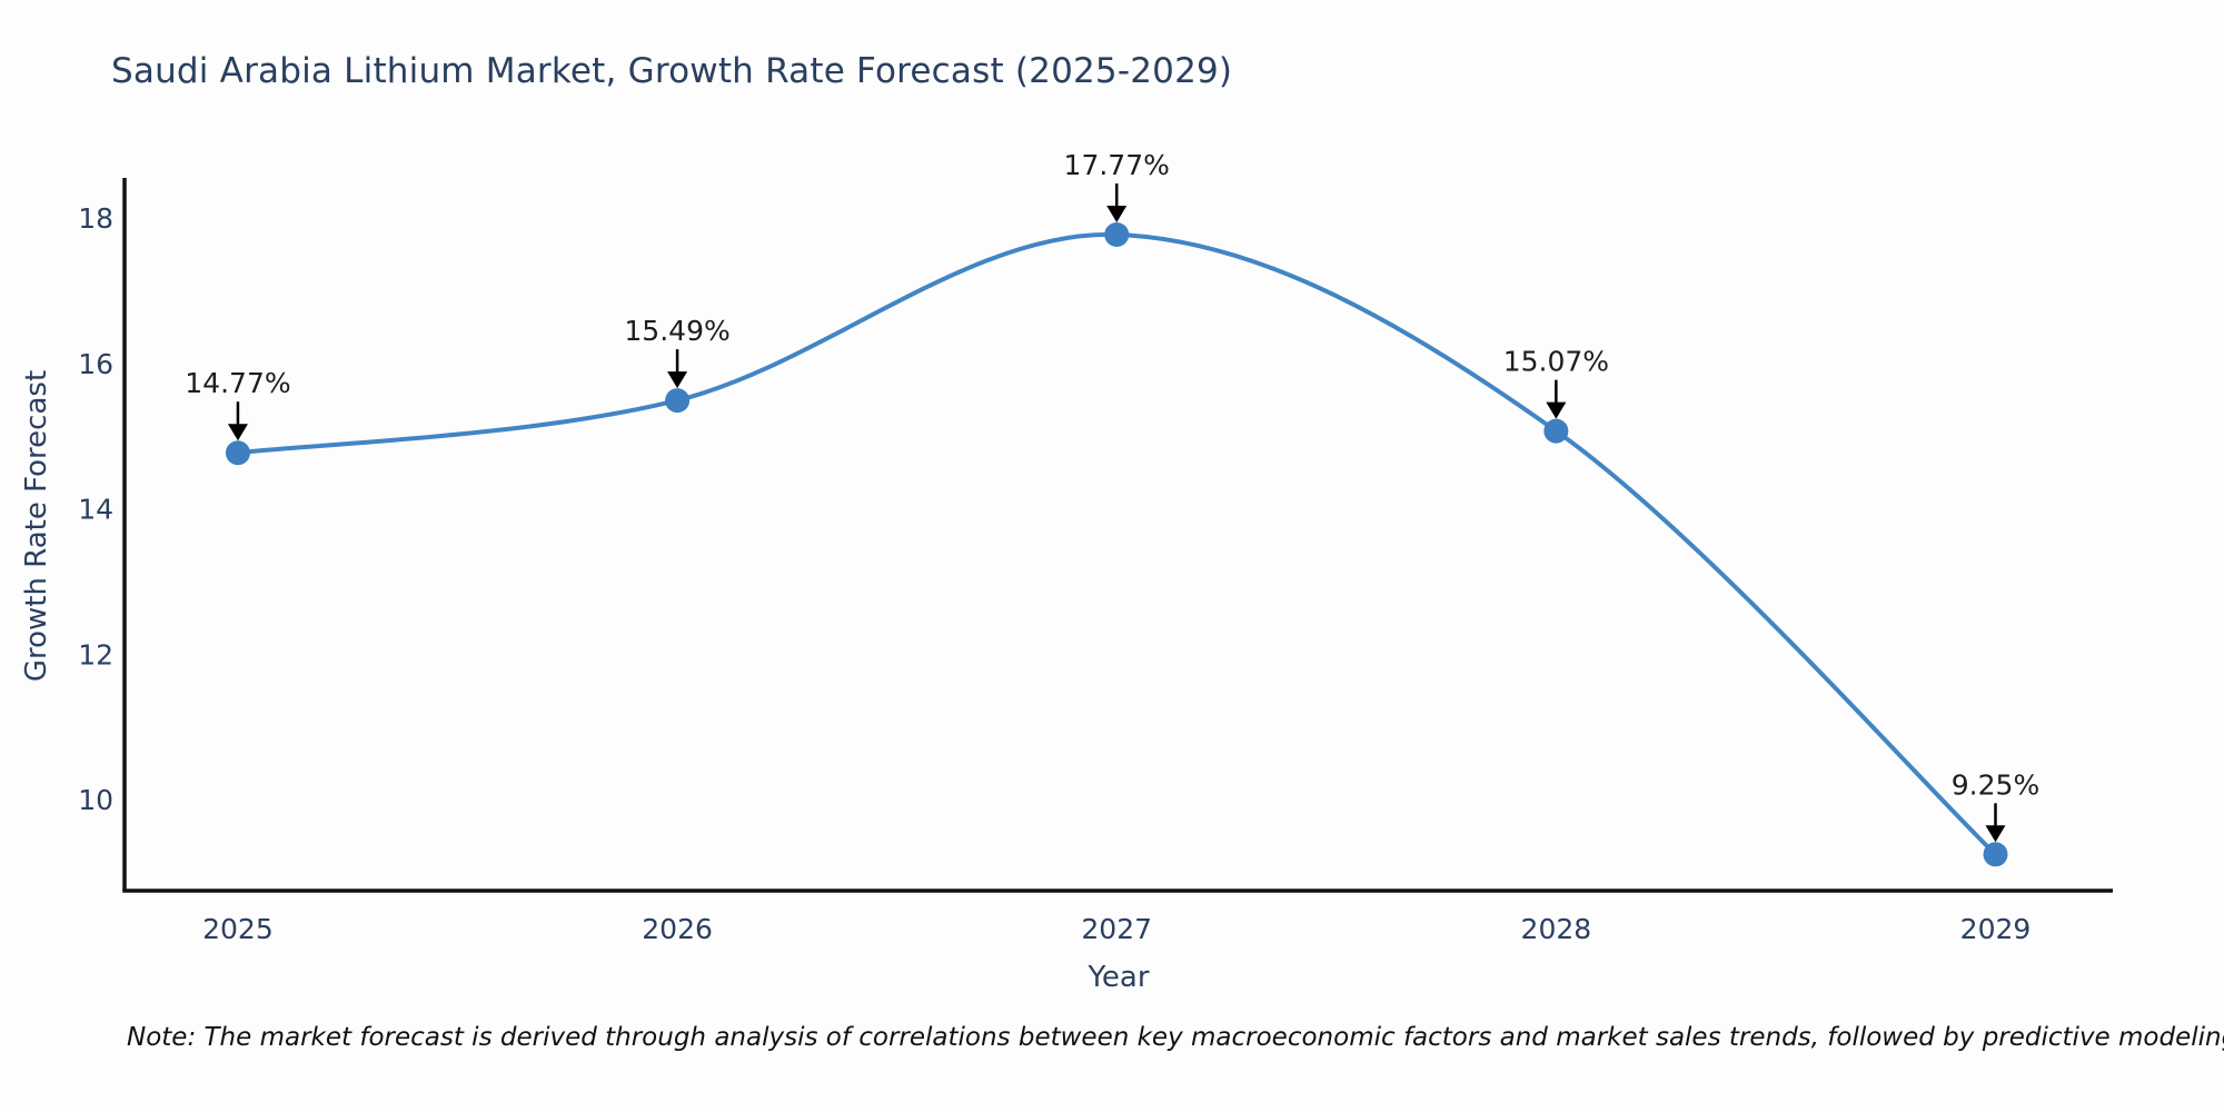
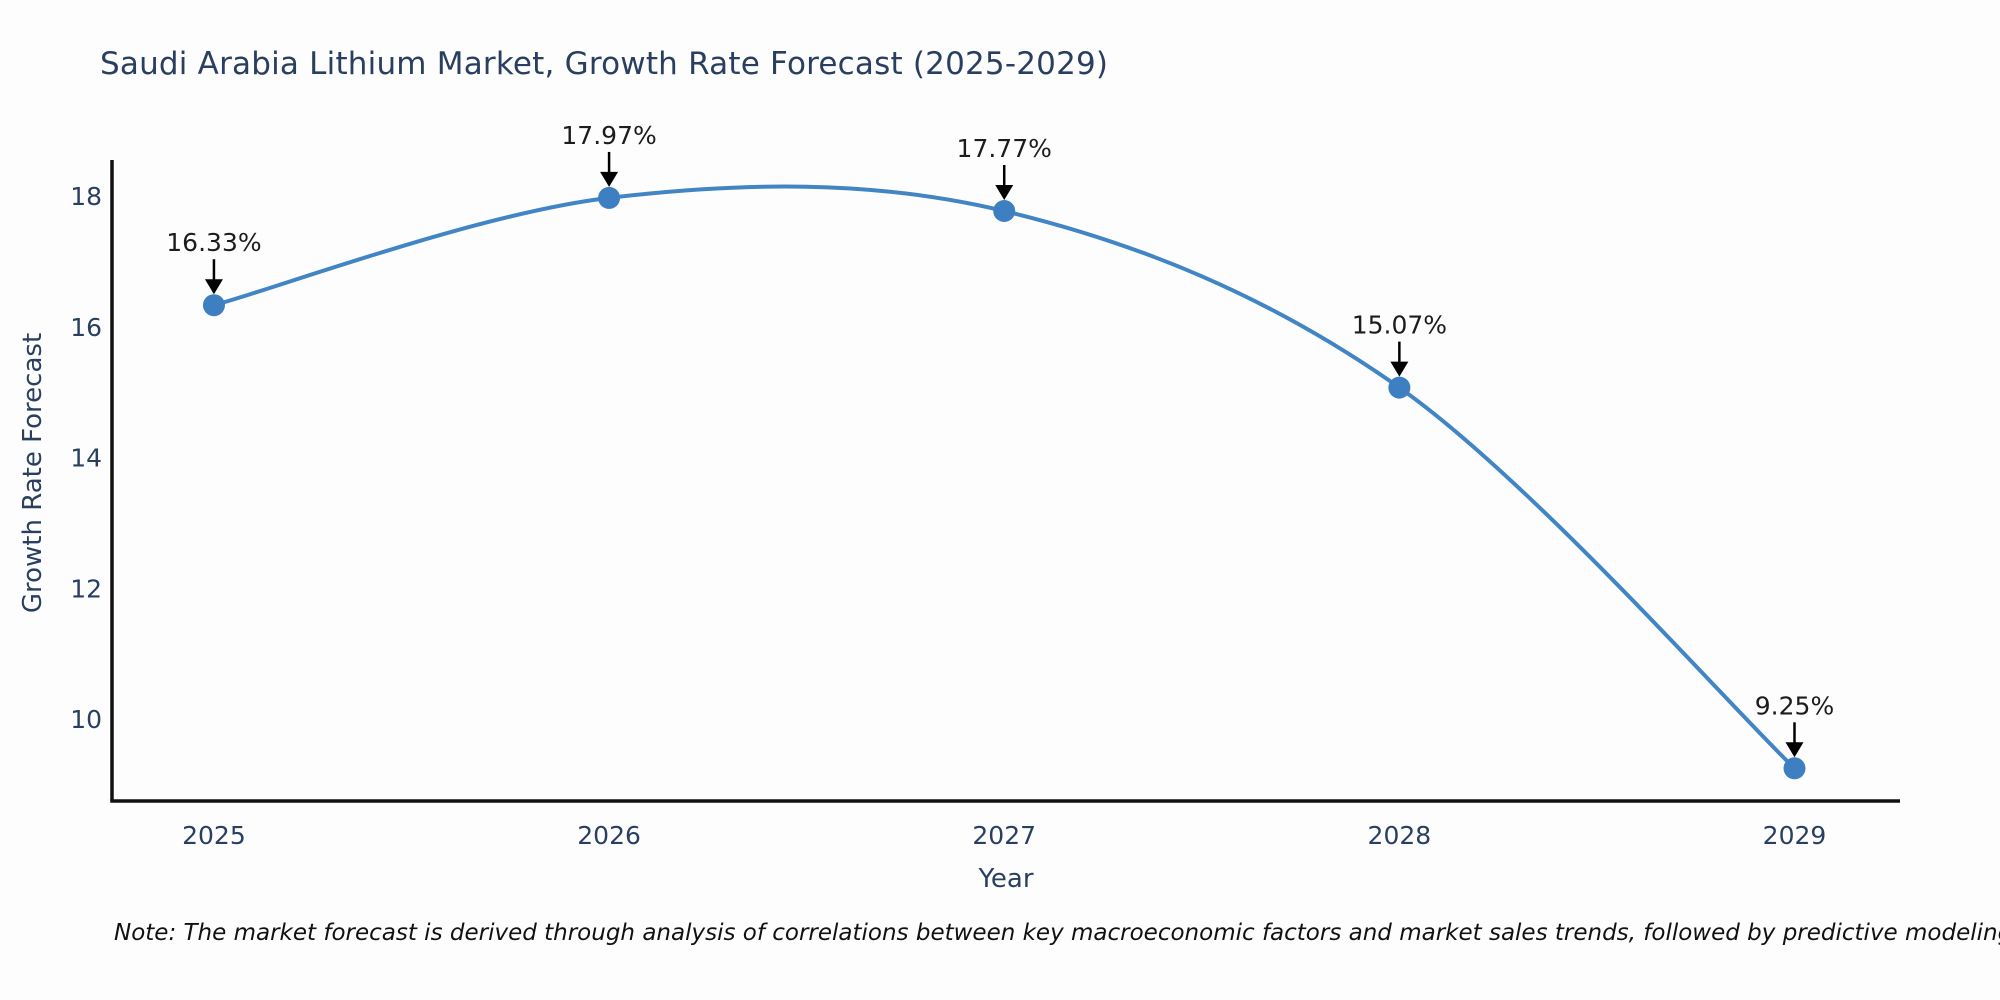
2025: 14.77% -> 16.33%
2026: 15.49% -> 17.97%
